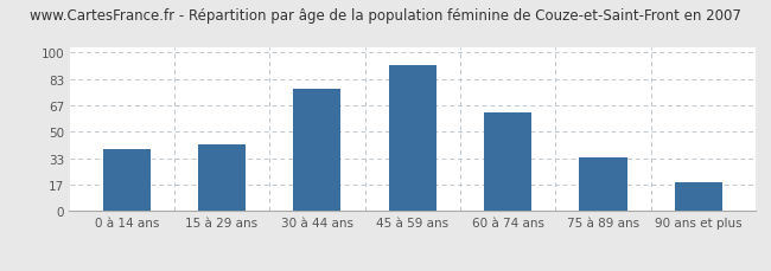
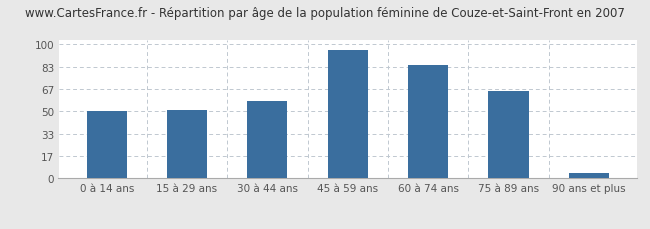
0 à 14 ans: 39 -> 50
15 à 29 ans: 42 -> 51
30 à 44 ans: 77 -> 58
45 à 59 ans: 92 -> 96
60 à 74 ans: 62 -> 85
75 à 89 ans: 34 -> 65
90 ans et plus: 18 -> 4
